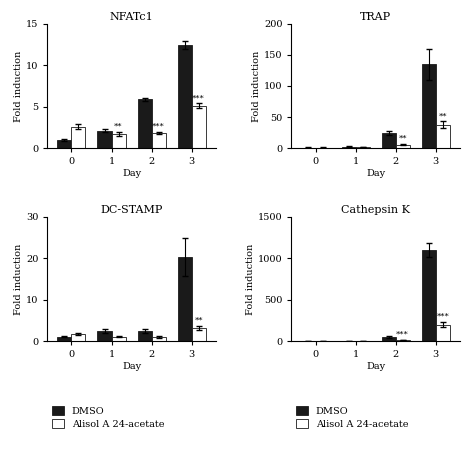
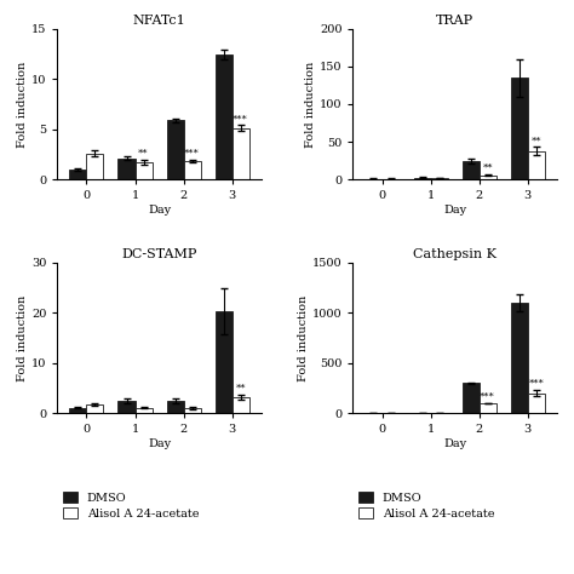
Cathepsin K/DMSO/2: 50 -> 300
Cathepsin K/Alisol A 24-acetate/2: 10 -> 100
